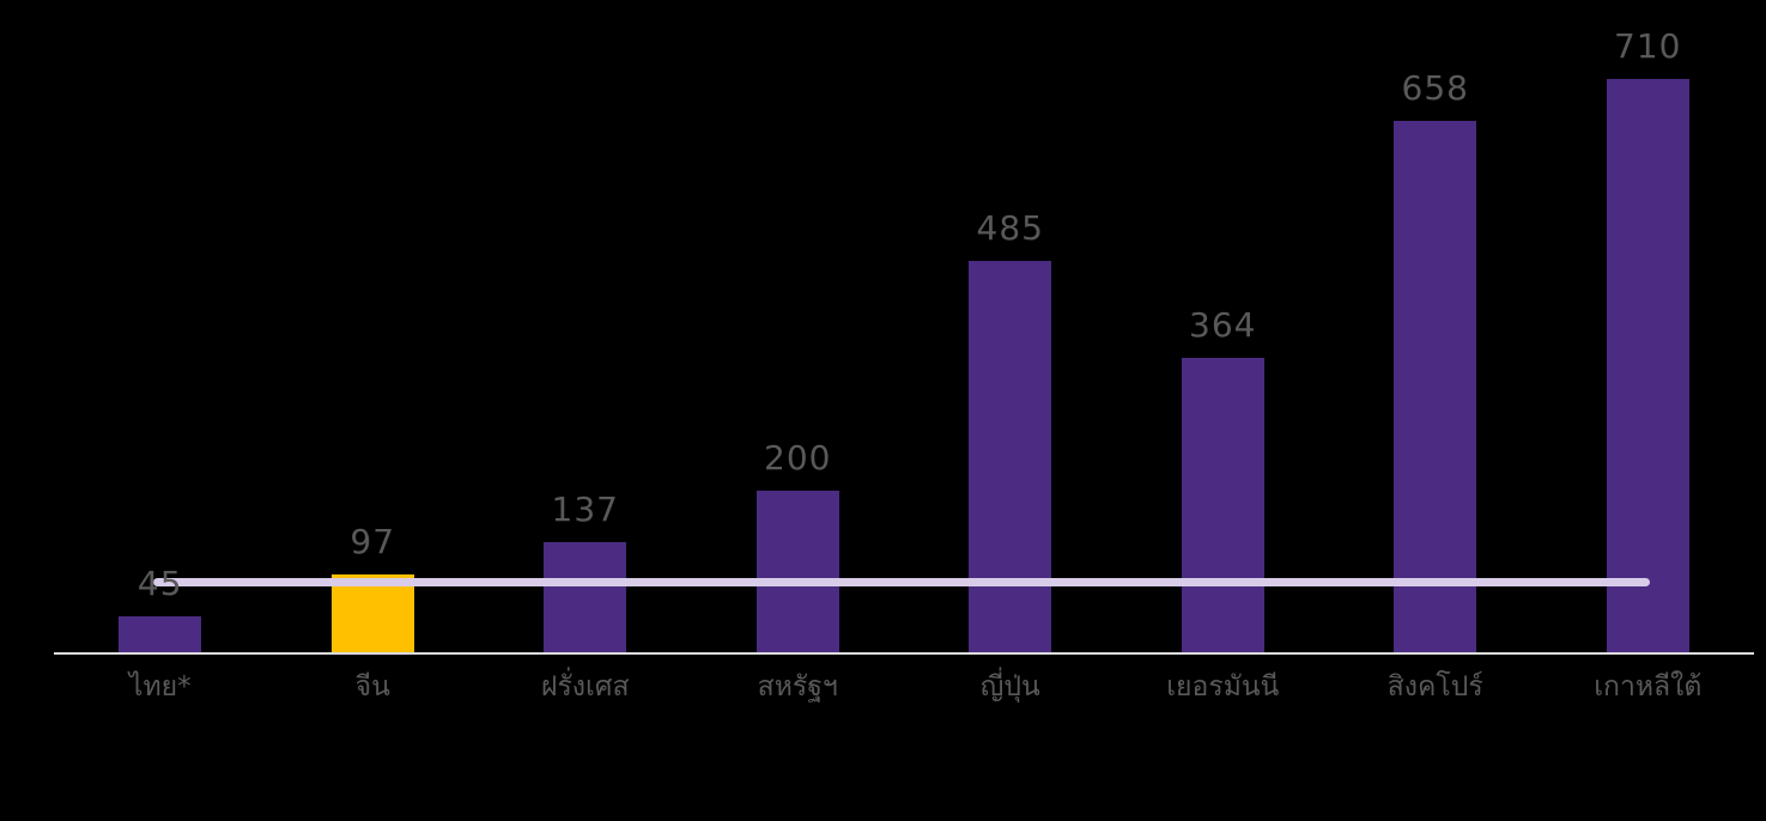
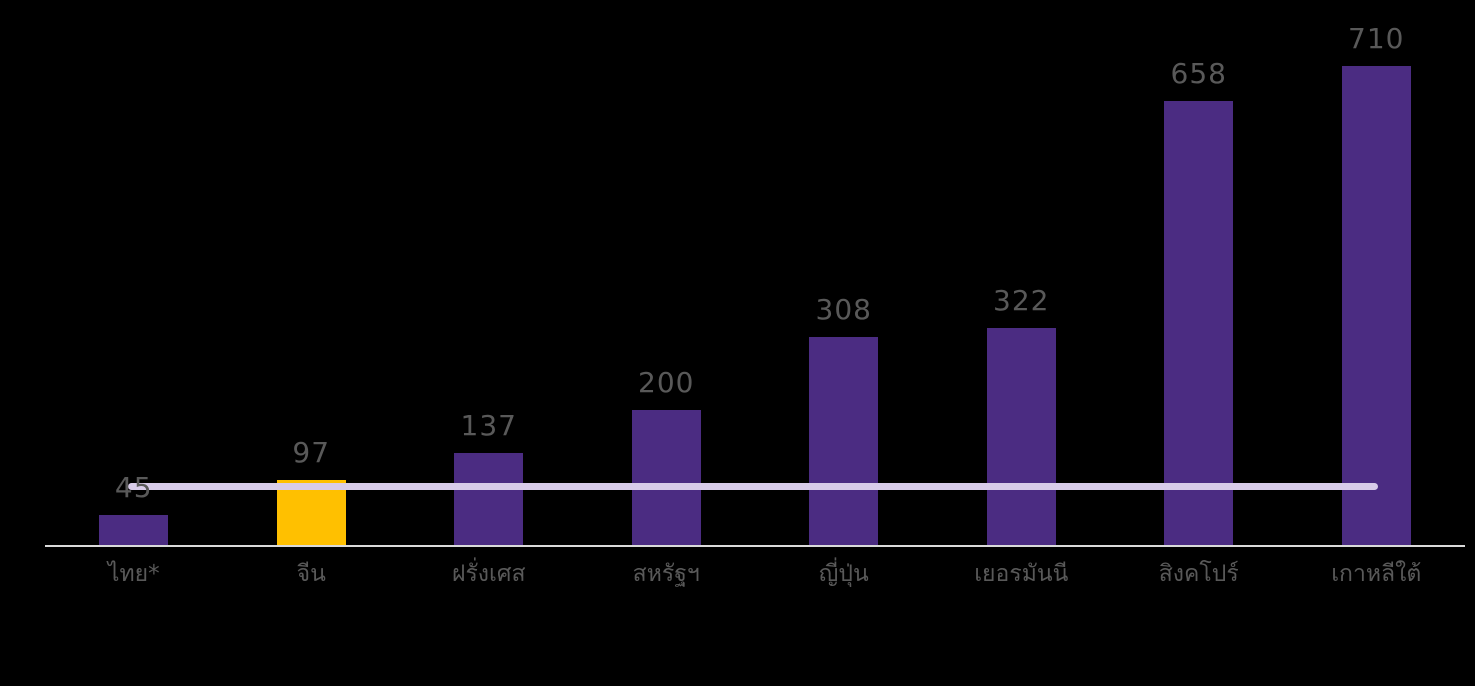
ญี่ปุ่น: 485 -> 308
เยอรมันนี: 364 -> 322
